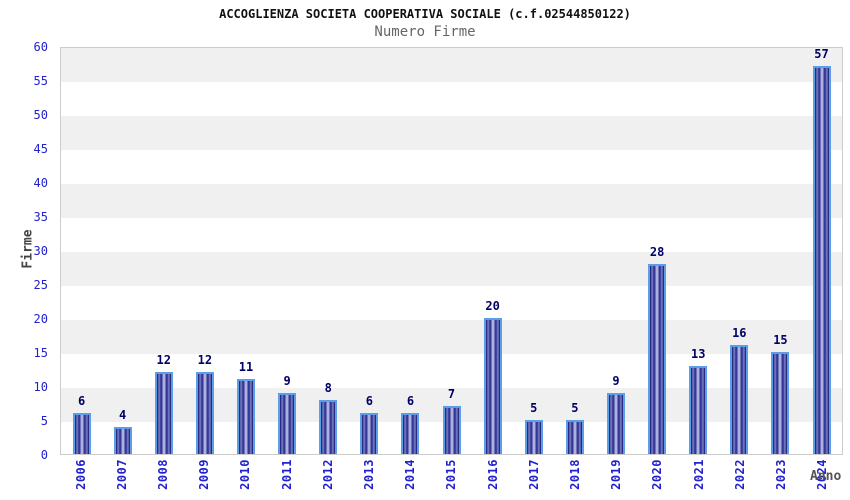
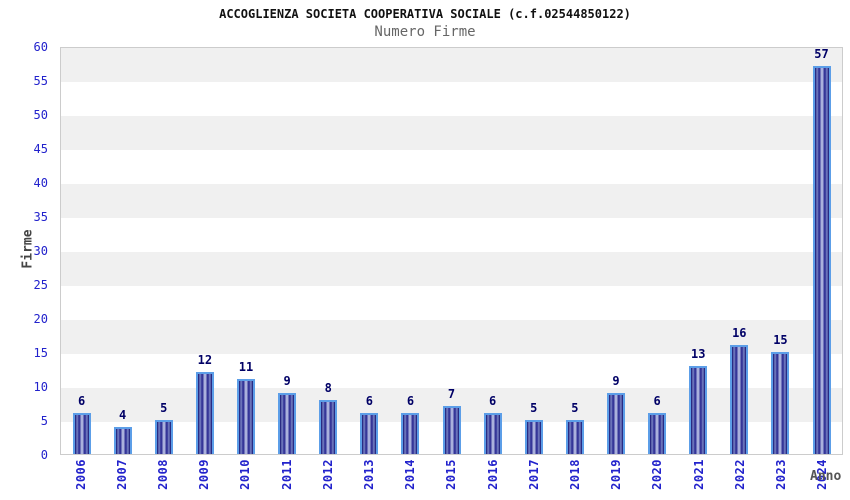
2008: 12 -> 5
2016: 20 -> 6
2020: 28 -> 6
